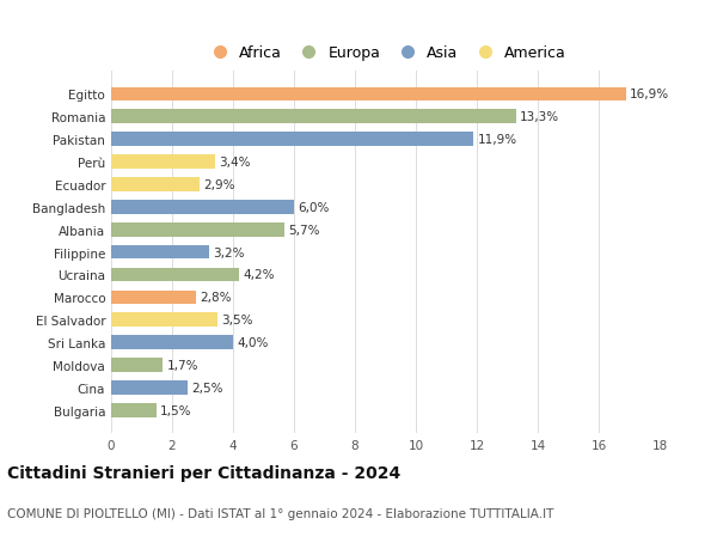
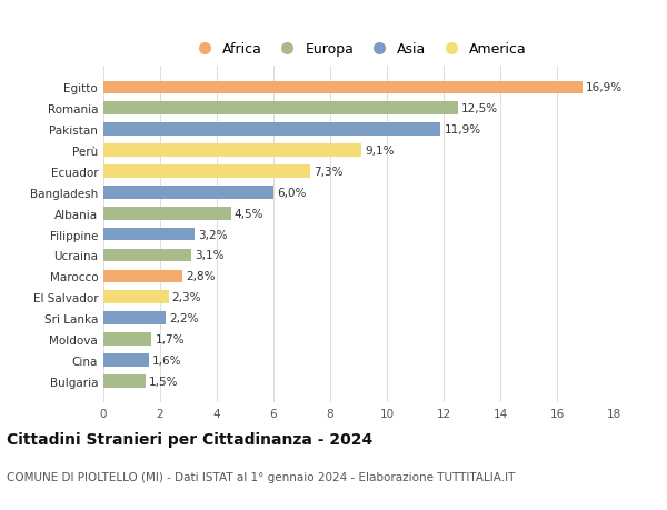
Romania: 13,3% -> 12,5%
Perù: 3,4% -> 9,1%
Ecuador: 2,9% -> 7,3%
Albania: 5,7% -> 4,5%
Ucraina: 4,2% -> 3,1%
El Salvador: 3,5% -> 2,3%
Sri Lanka: 4,0% -> 2,2%
Cina: 2,5% -> 1,6%
